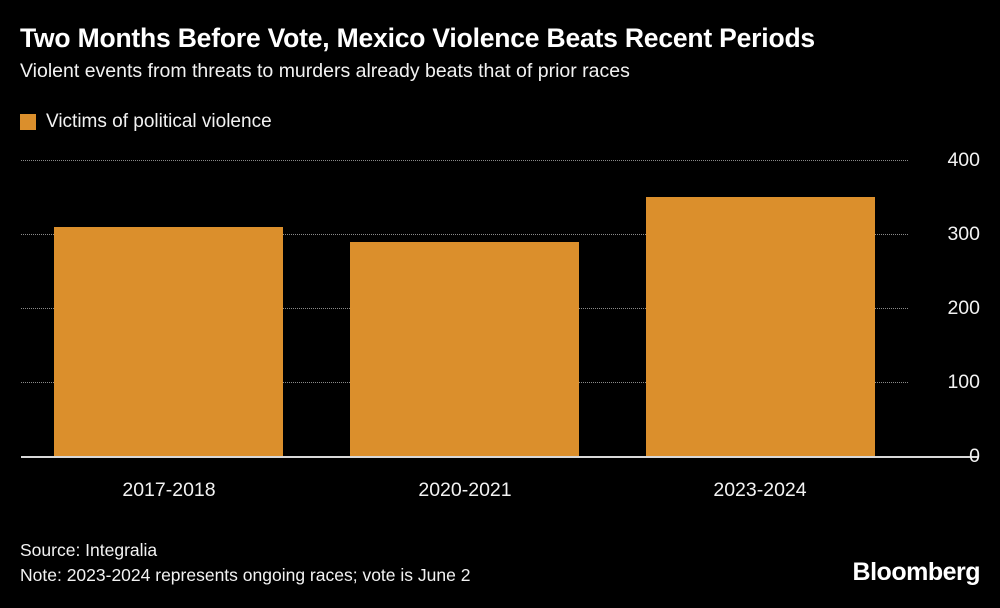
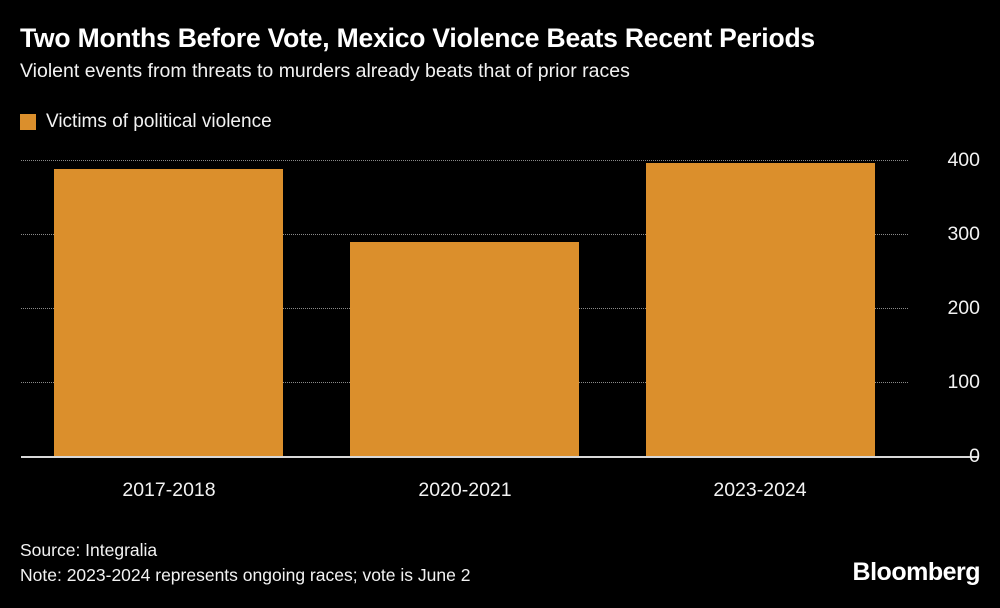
2017-2018: 310 -> 390
2023-2024: 350 -> 400
